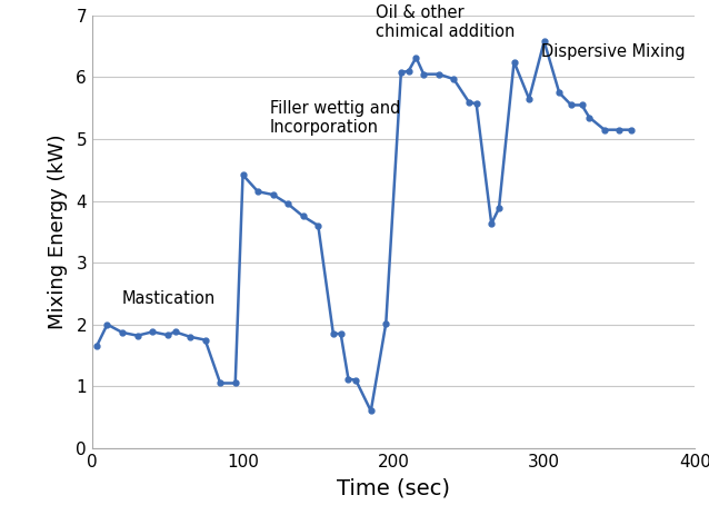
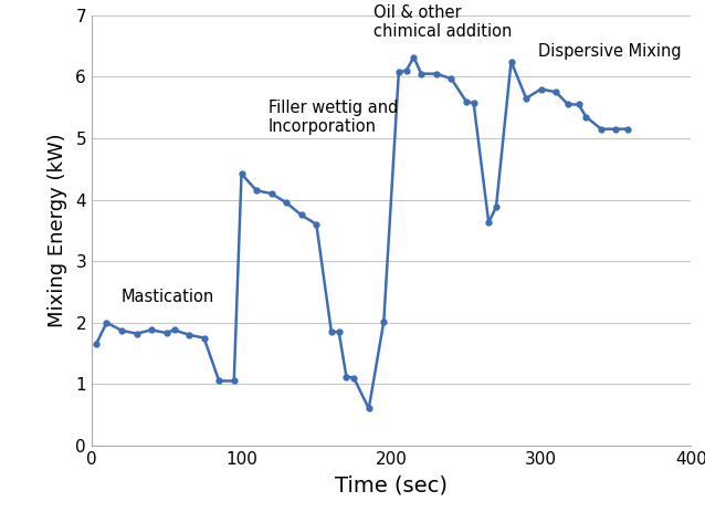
300: 6.58 -> 5.80
